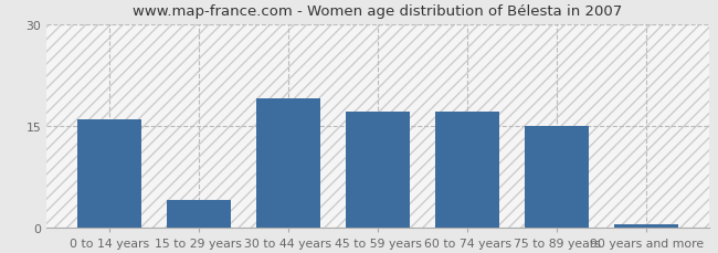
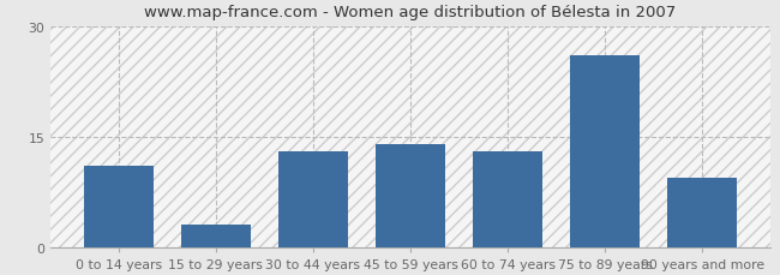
0 to 14 years: 16.0 -> 11.0
15 to 29 years: 4.0 -> 3.0
30 to 44 years: 19.0 -> 13.0
45 to 59 years: 17.0 -> 14.0
60 to 74 years: 17.0 -> 13.0
75 to 89 years: 15.0 -> 26.0
90 years and more: 0.5 -> 9.4
